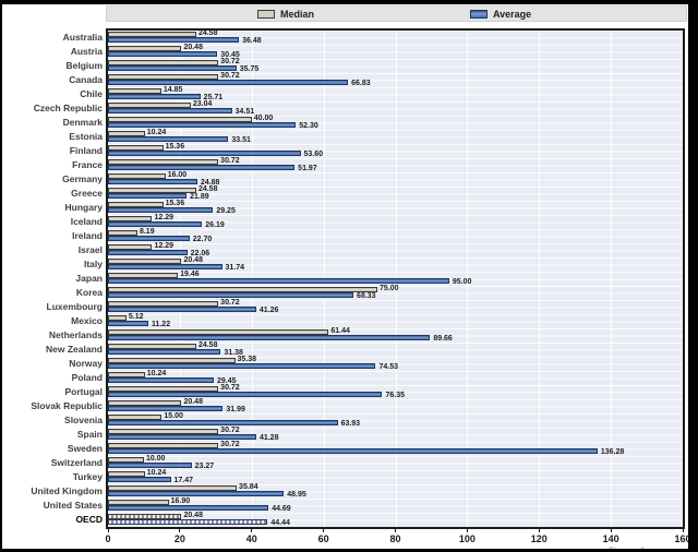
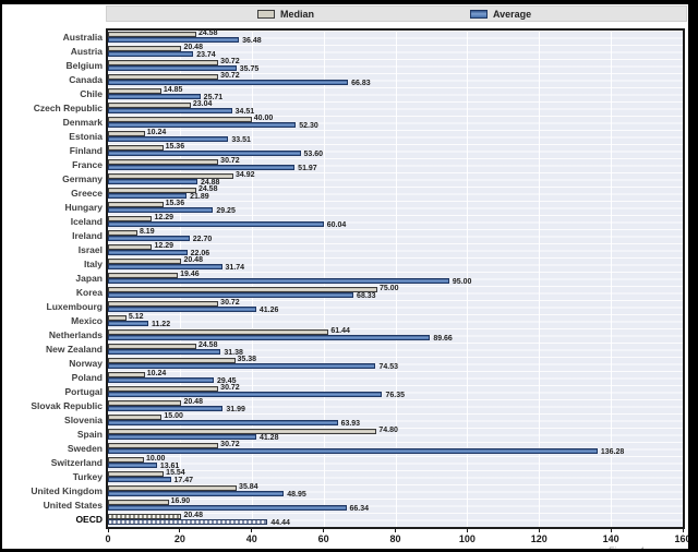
Average/Austria: 30.45 -> 23.74
Median/Germany: 16.00 -> 34.92
Average/Iceland: 26.19 -> 60.04
Median/Spain: 30.72 -> 74.80
Average/Switzerland: 23.27 -> 13.61
Median/Turkey: 10.24 -> 15.54
Average/United States: 44.69 -> 66.34
